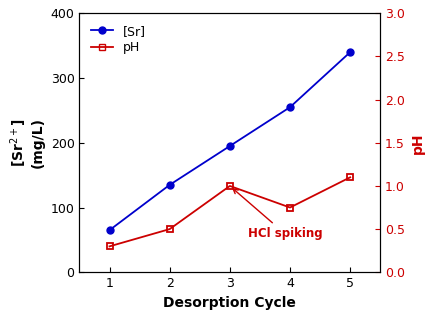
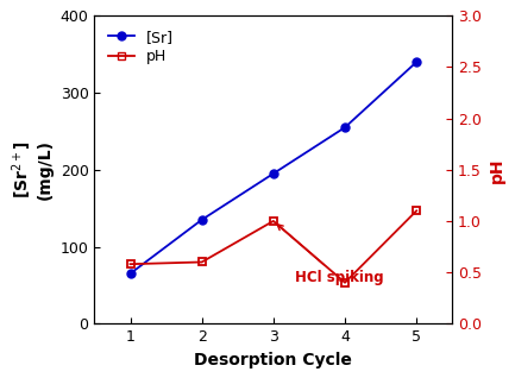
pH/1: 0.30 -> 0.58
pH/2: 0.50 -> 0.60
pH/4: 0.75 -> 0.40
